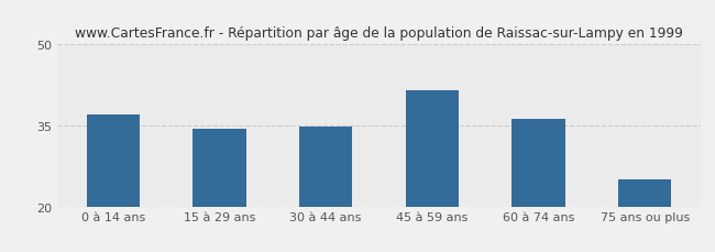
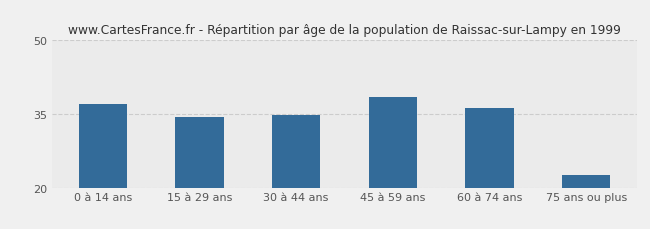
45 à 59 ans: 41.5 -> 38.5
75 ans ou plus: 25.0 -> 22.5
